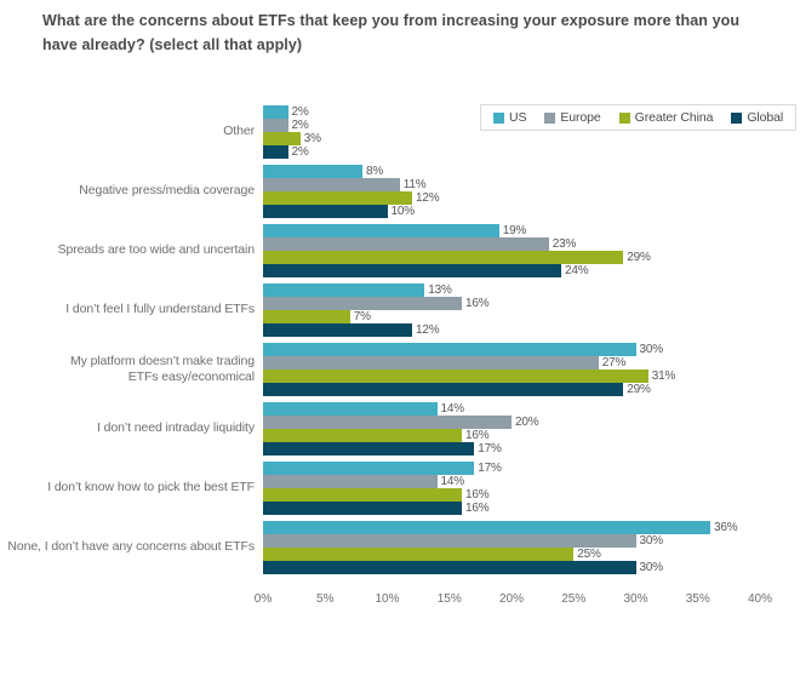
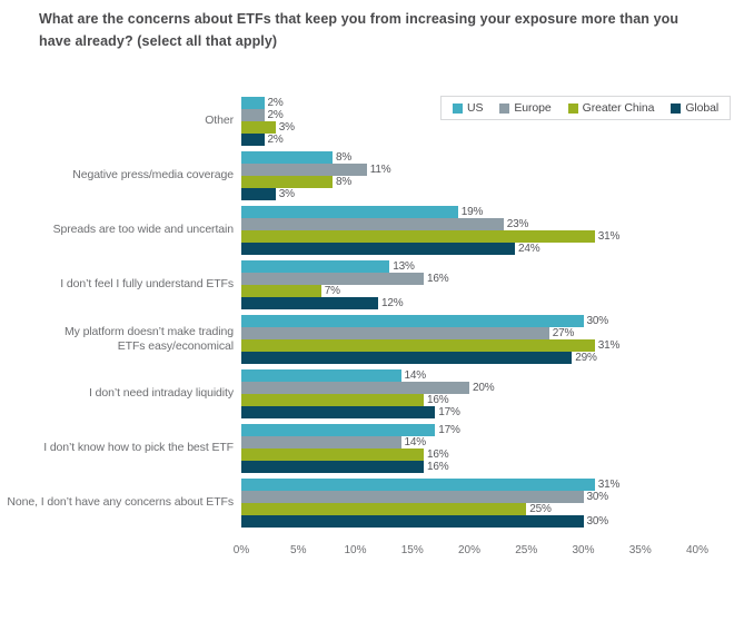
Greater China/Negative press/media coverage: 12% -> 8%
Global/Negative press/media coverage: 10% -> 3%
Greater China/Spreads are too wide and uncertain: 29% -> 31%
US/None, I don’t have any concerns about ETFs: 36% -> 31%
